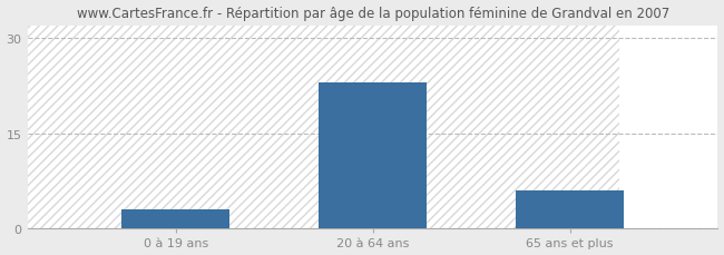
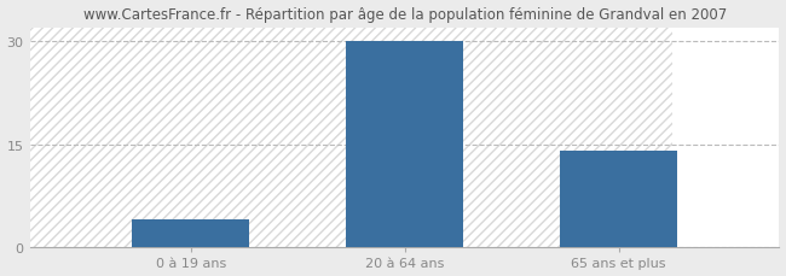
0 à 19 ans: 3 -> 4
20 à 64 ans: 23 -> 30
65 ans et plus: 6 -> 14
